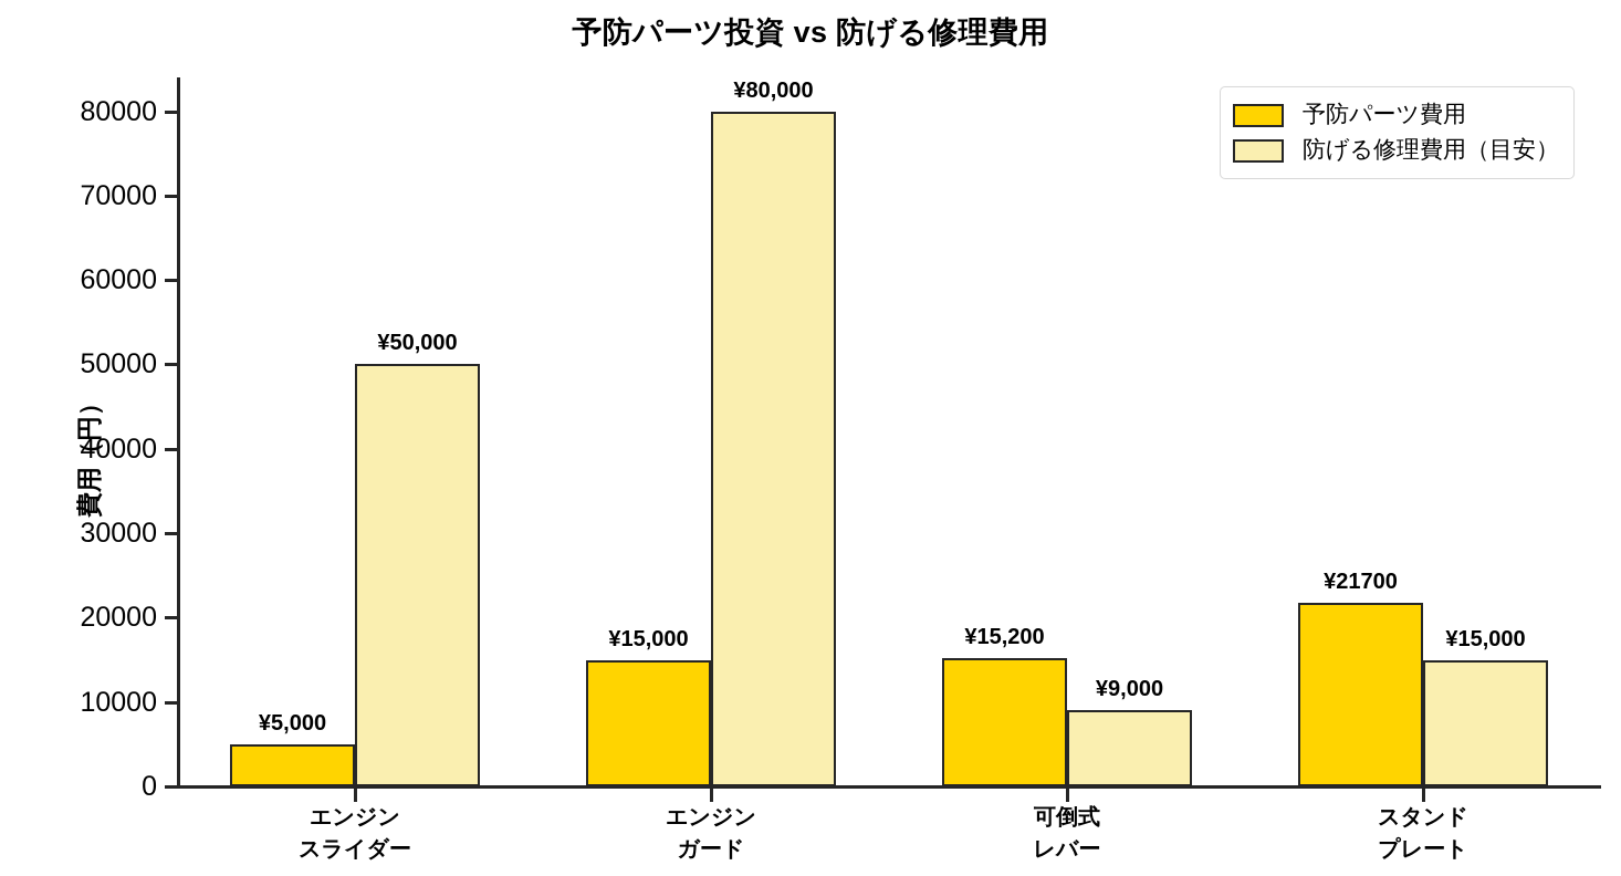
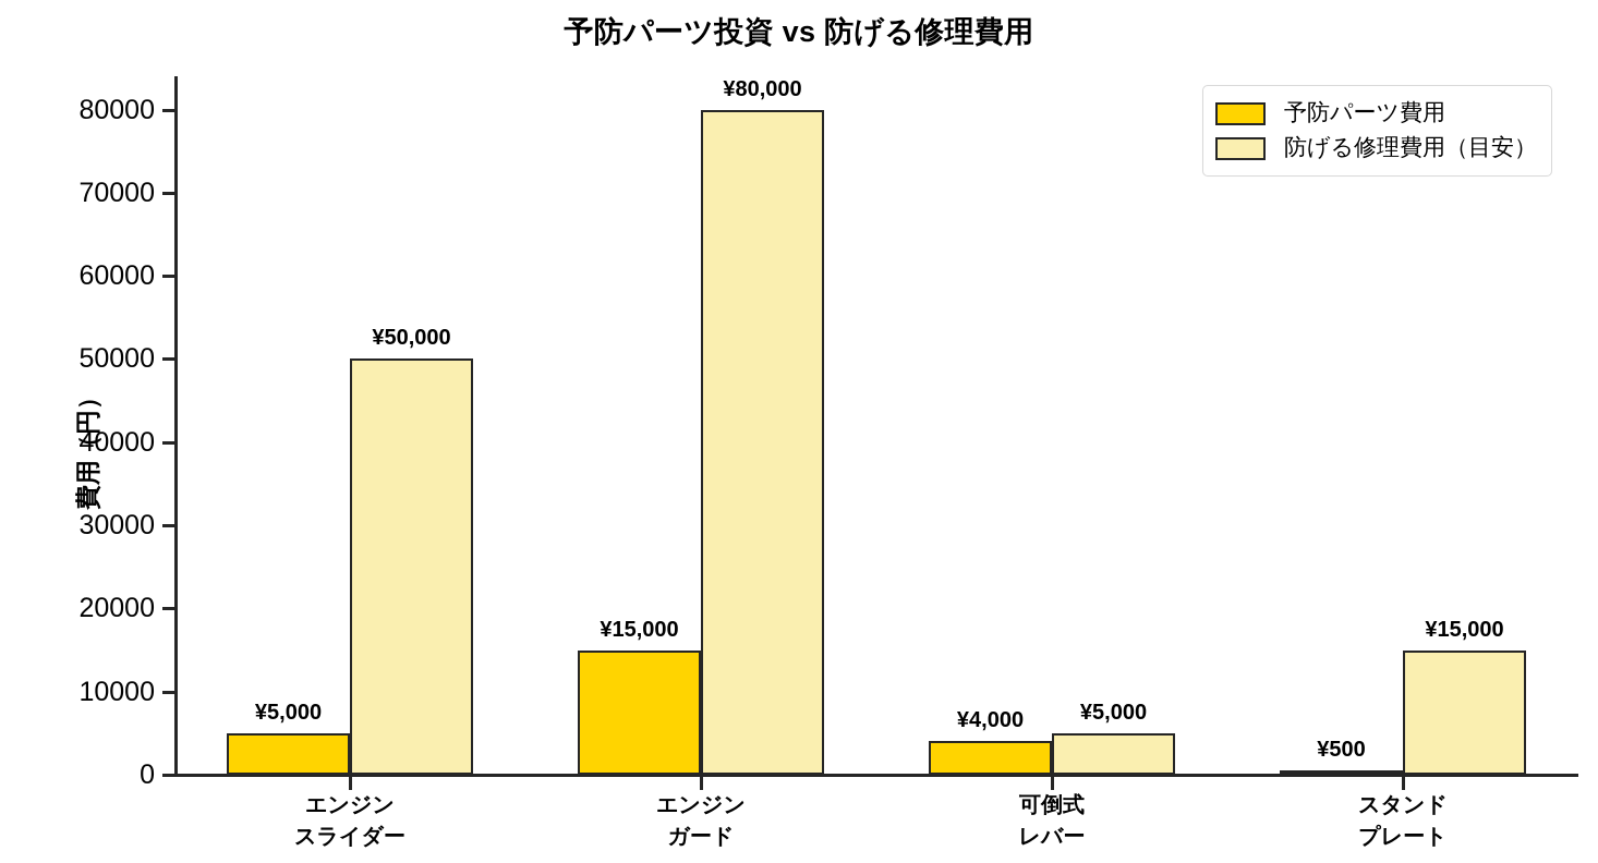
予防パーツ費用/可倒式 レバー: ¥15,200 -> ¥4,000
防げる修理費用（目安）/可倒式 レバー: ¥9,000 -> ¥5,000
予防パーツ費用/スタンド プレート: ¥21700 -> ¥500
